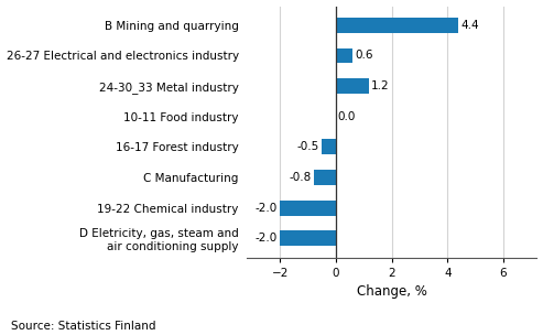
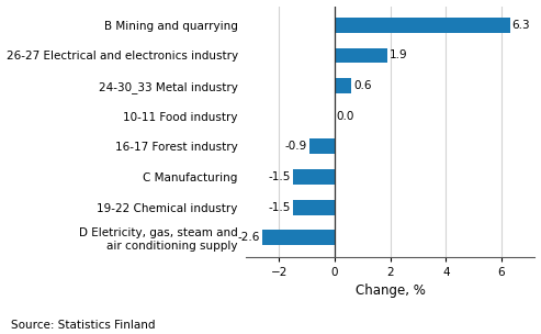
B Mining and quarrying: 4.4 -> 6.3
26-27 Electrical and electronics industry: 0.6 -> 1.9
24-30_33 Metal industry: 1.2 -> 0.6
16-17 Forest industry: -0.5 -> -0.9
C Manufacturing: -0.8 -> -1.5
19-22 Chemical industry: -2.0 -> -1.5
D Eletricity, gas, steam and air conditioning supply: -2.0 -> -2.6
